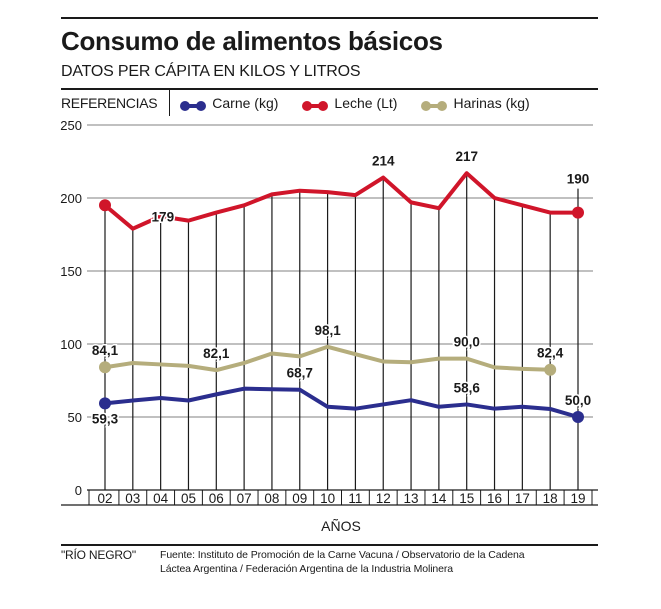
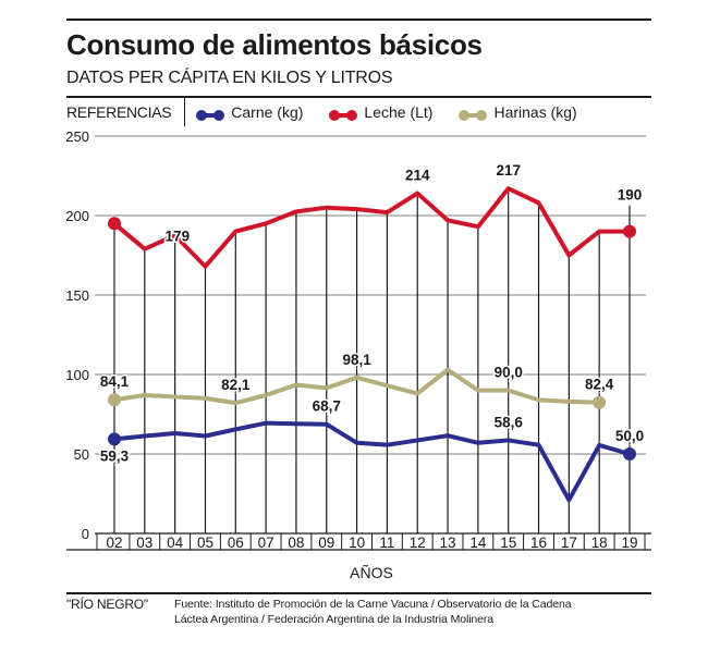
Leche (Lt)/05: 184 -> 168
Harinas (kg)/13: 88 -> 103
Leche (Lt)/16: 200 -> 208
Carne (kg)/17: 57 -> 21
Leche (Lt)/17: 195 -> 175
